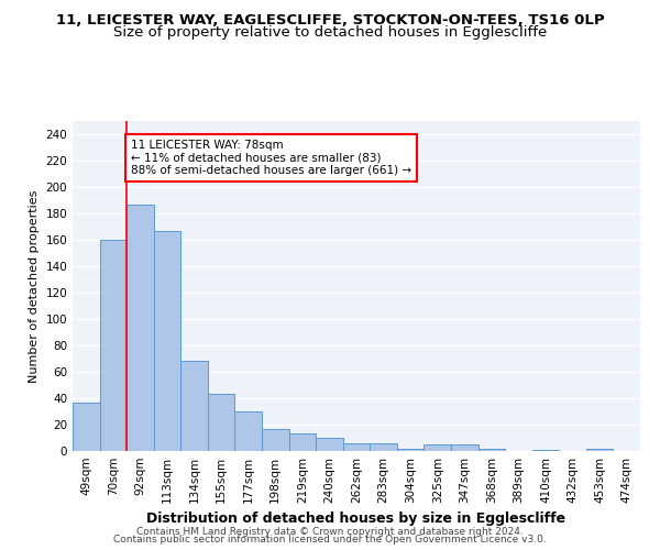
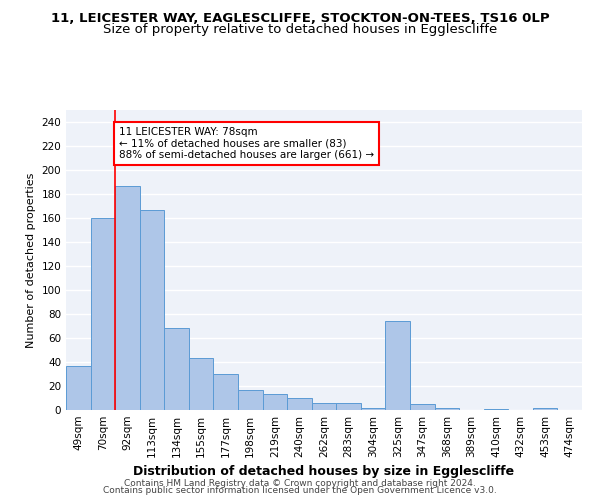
325sqm: 5 -> 74
